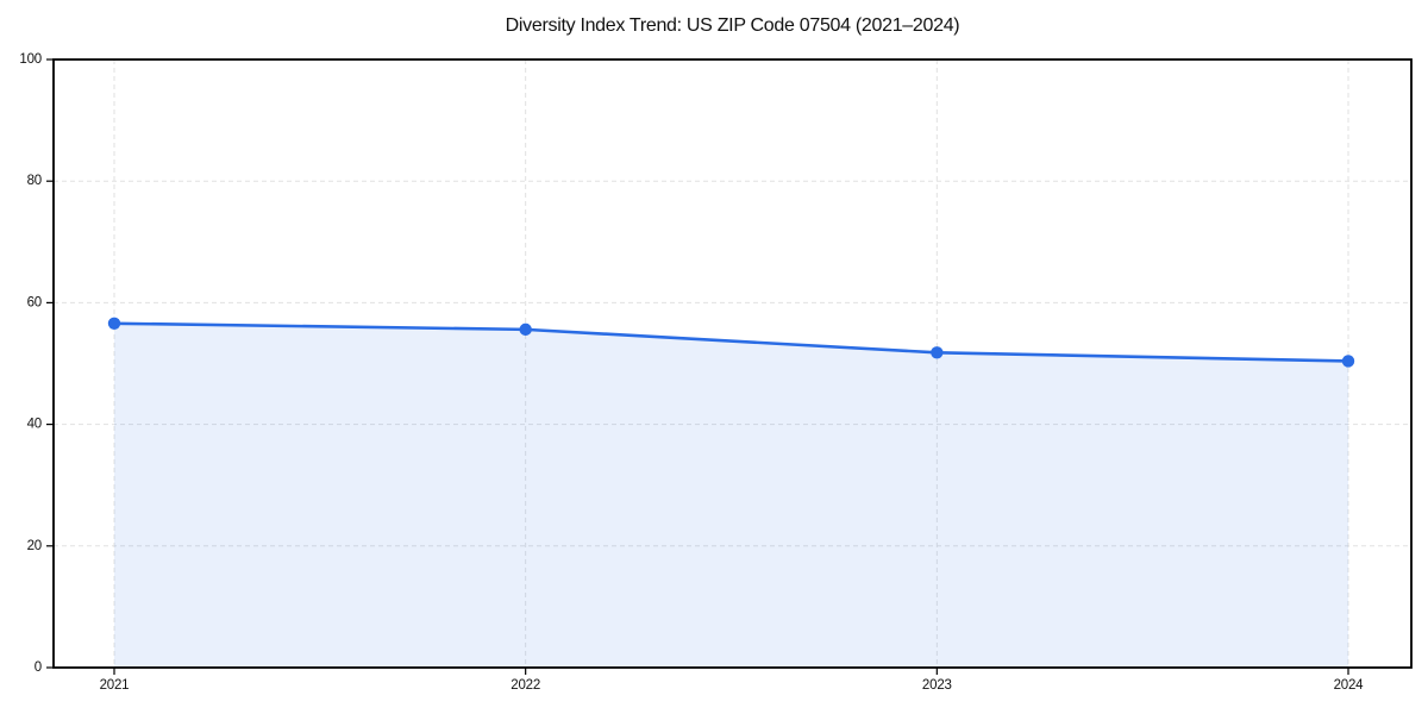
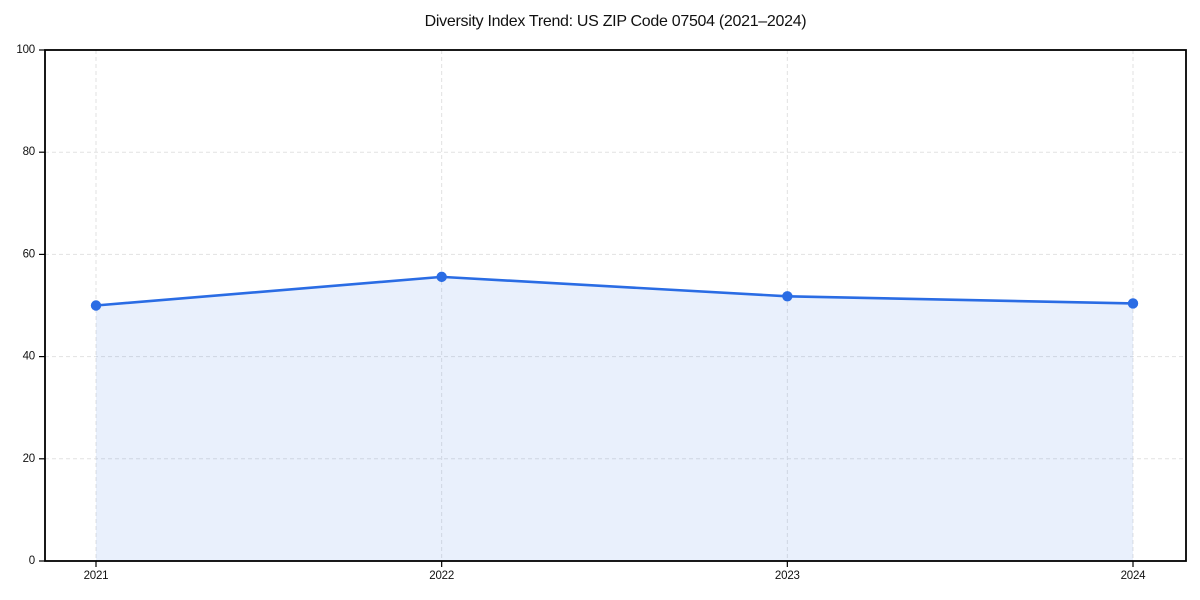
2021: 57 -> 50
